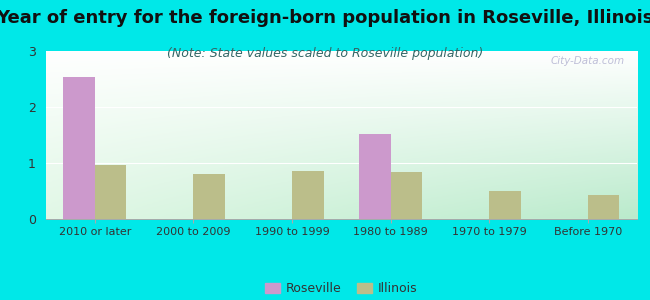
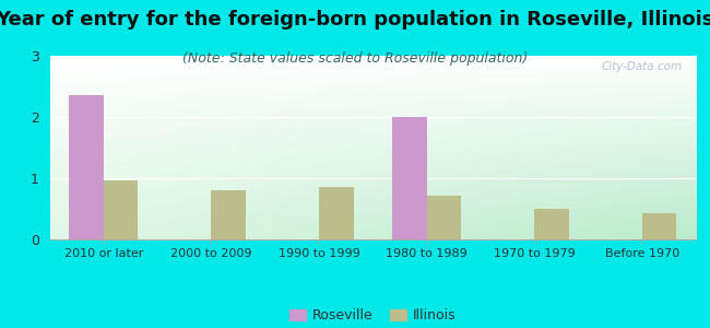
Roseville/2010 or later: 2.54 -> 2.35
Roseville/1980 to 1989: 1.52 -> 2.00
Illinois/1980 to 1989: 0.84 -> 0.72
